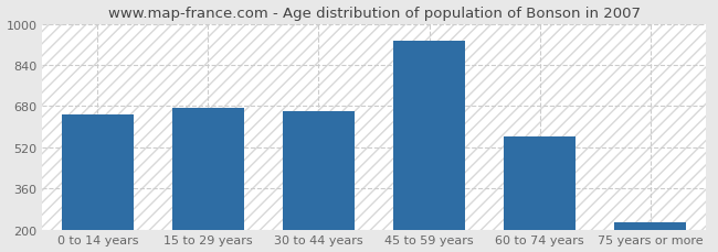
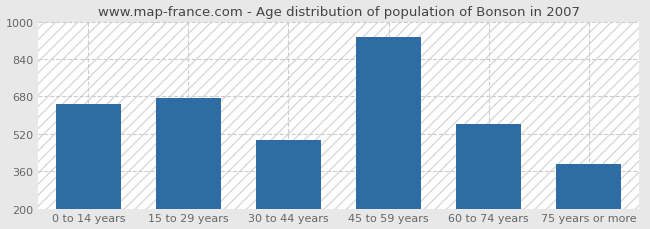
30 to 44 years: 660 -> 495
75 years or more: 228 -> 390
